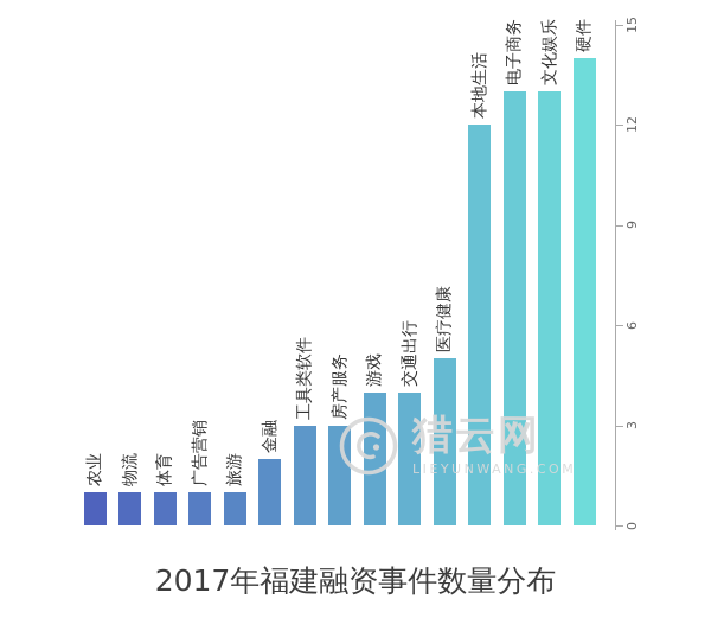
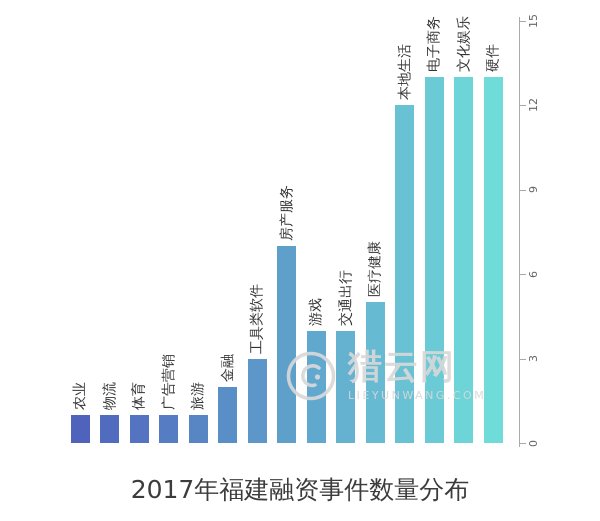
房产服务: 3 -> 7
硬件: 14 -> 13
